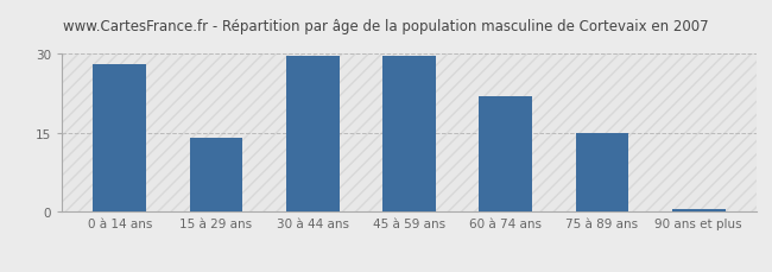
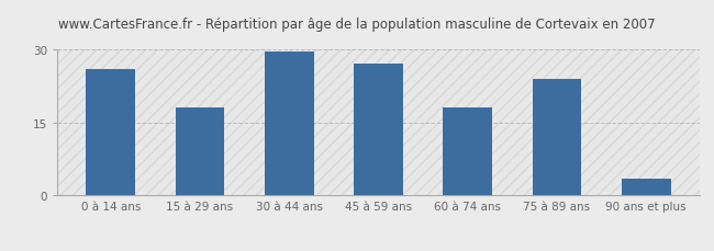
0 à 14 ans: 28.0 -> 26.0
15 à 29 ans: 14.0 -> 18.0
45 à 59 ans: 29.5 -> 27.0
60 à 74 ans: 22.0 -> 18.0
75 à 89 ans: 15.0 -> 24.0
90 ans et plus: 0.5 -> 3.5
